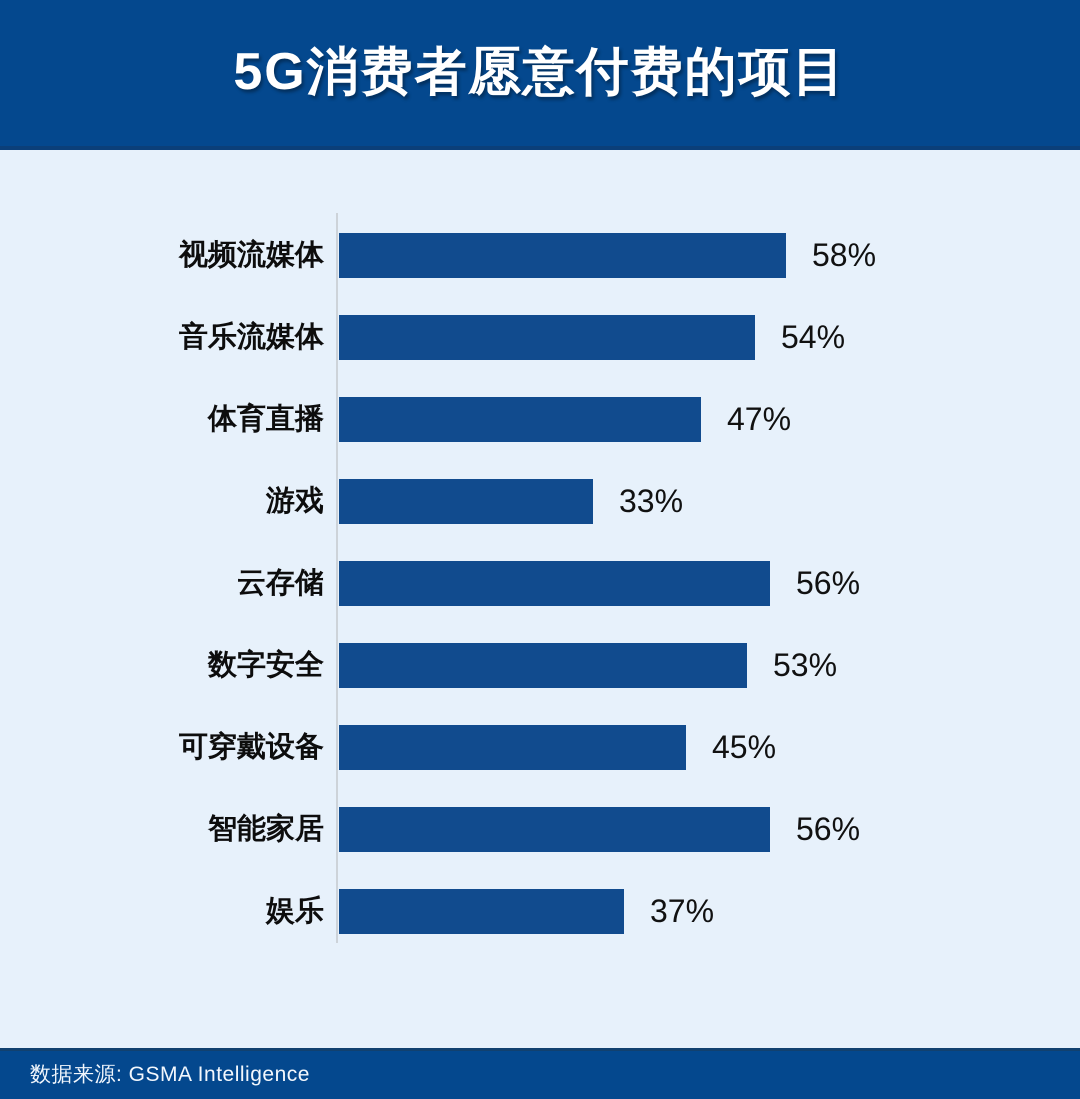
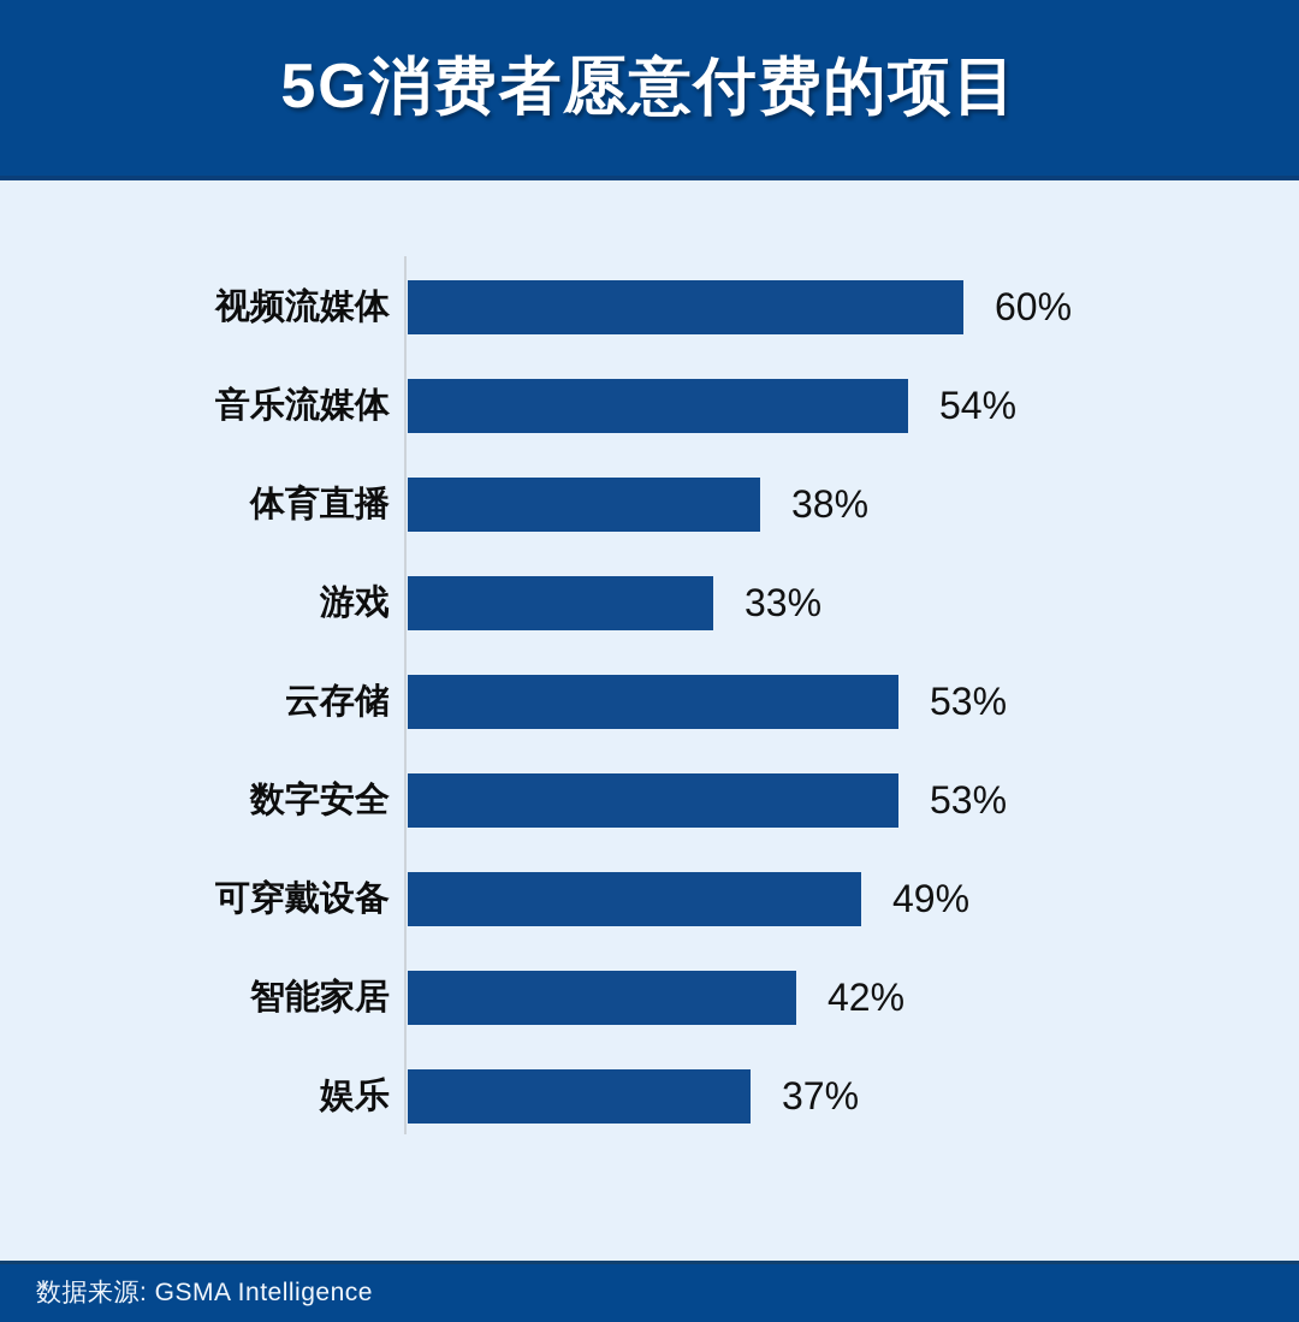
视频流媒体: 58% -> 60%
体育直播: 47% -> 38%
云存储: 56% -> 53%
可穿戴设备: 45% -> 49%
智能家居: 56% -> 42%
